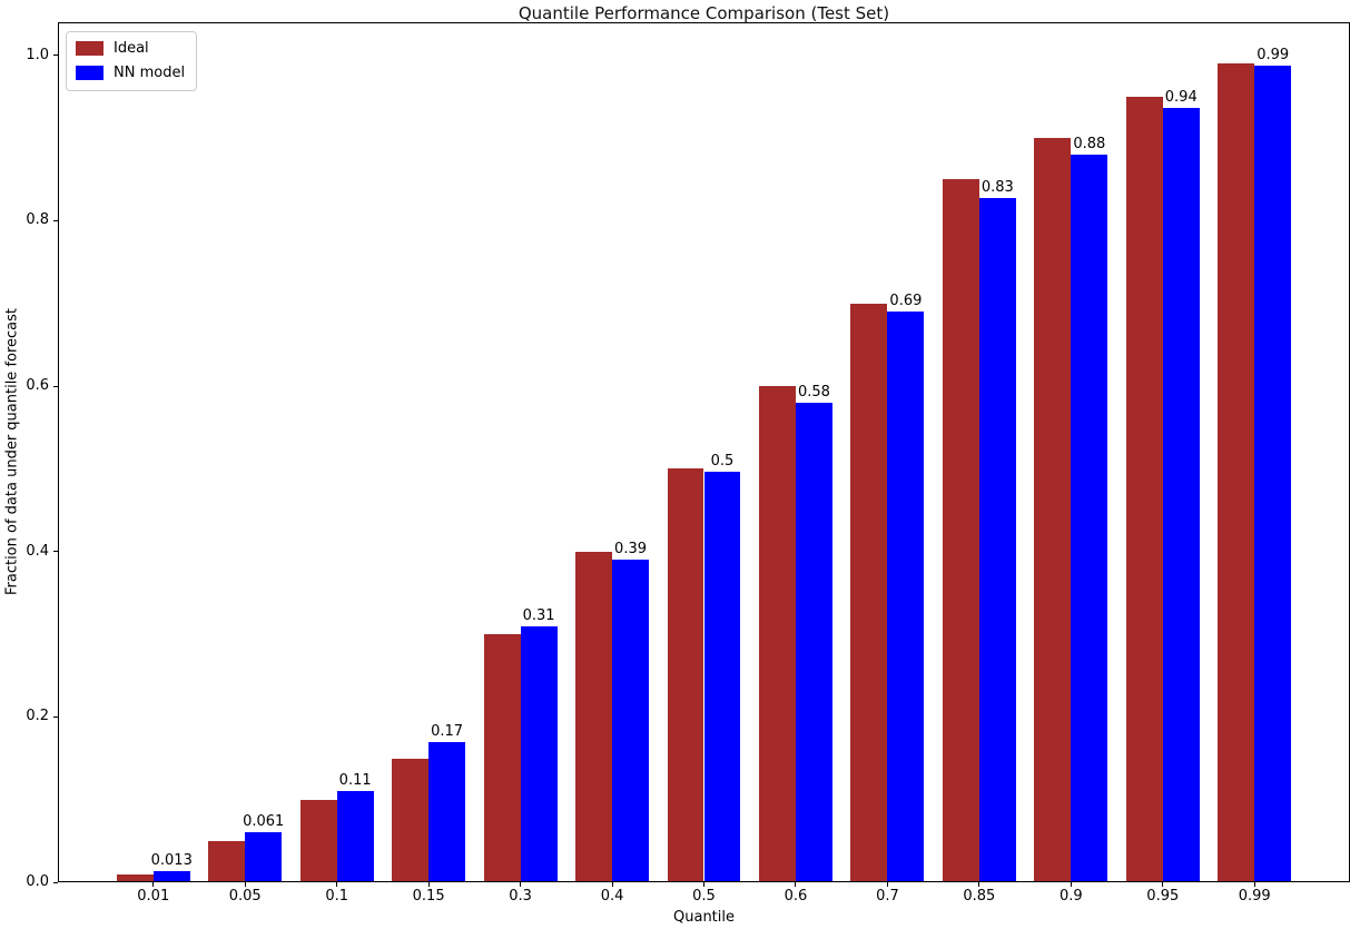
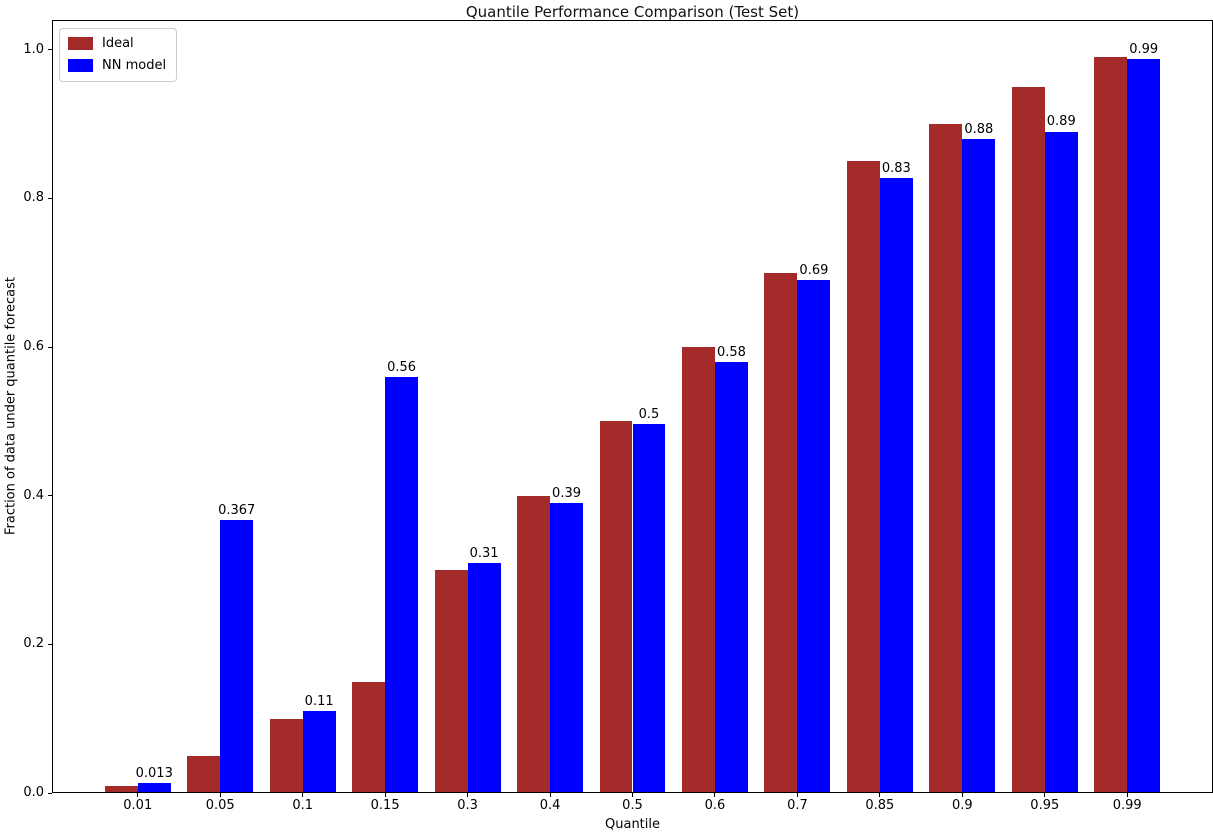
NN model/0.05: 0.061 -> 0.367
NN model/0.15: 0.17 -> 0.56
NN model/0.95: 0.94 -> 0.89
